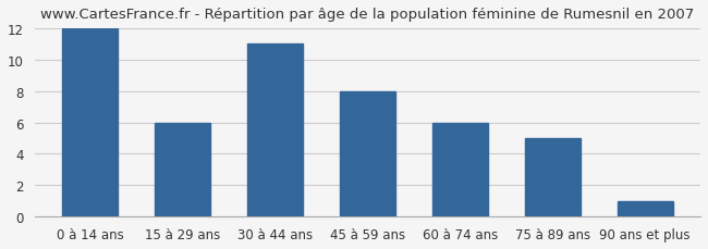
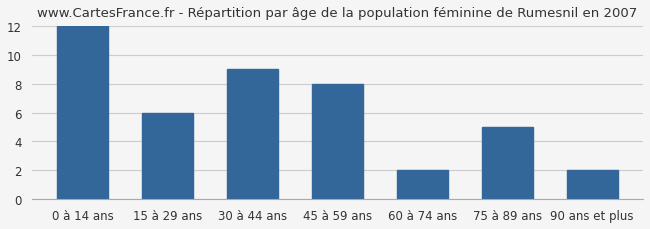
30 à 44 ans: 11 -> 9
60 à 74 ans: 6 -> 2
90 ans et plus: 1 -> 2
